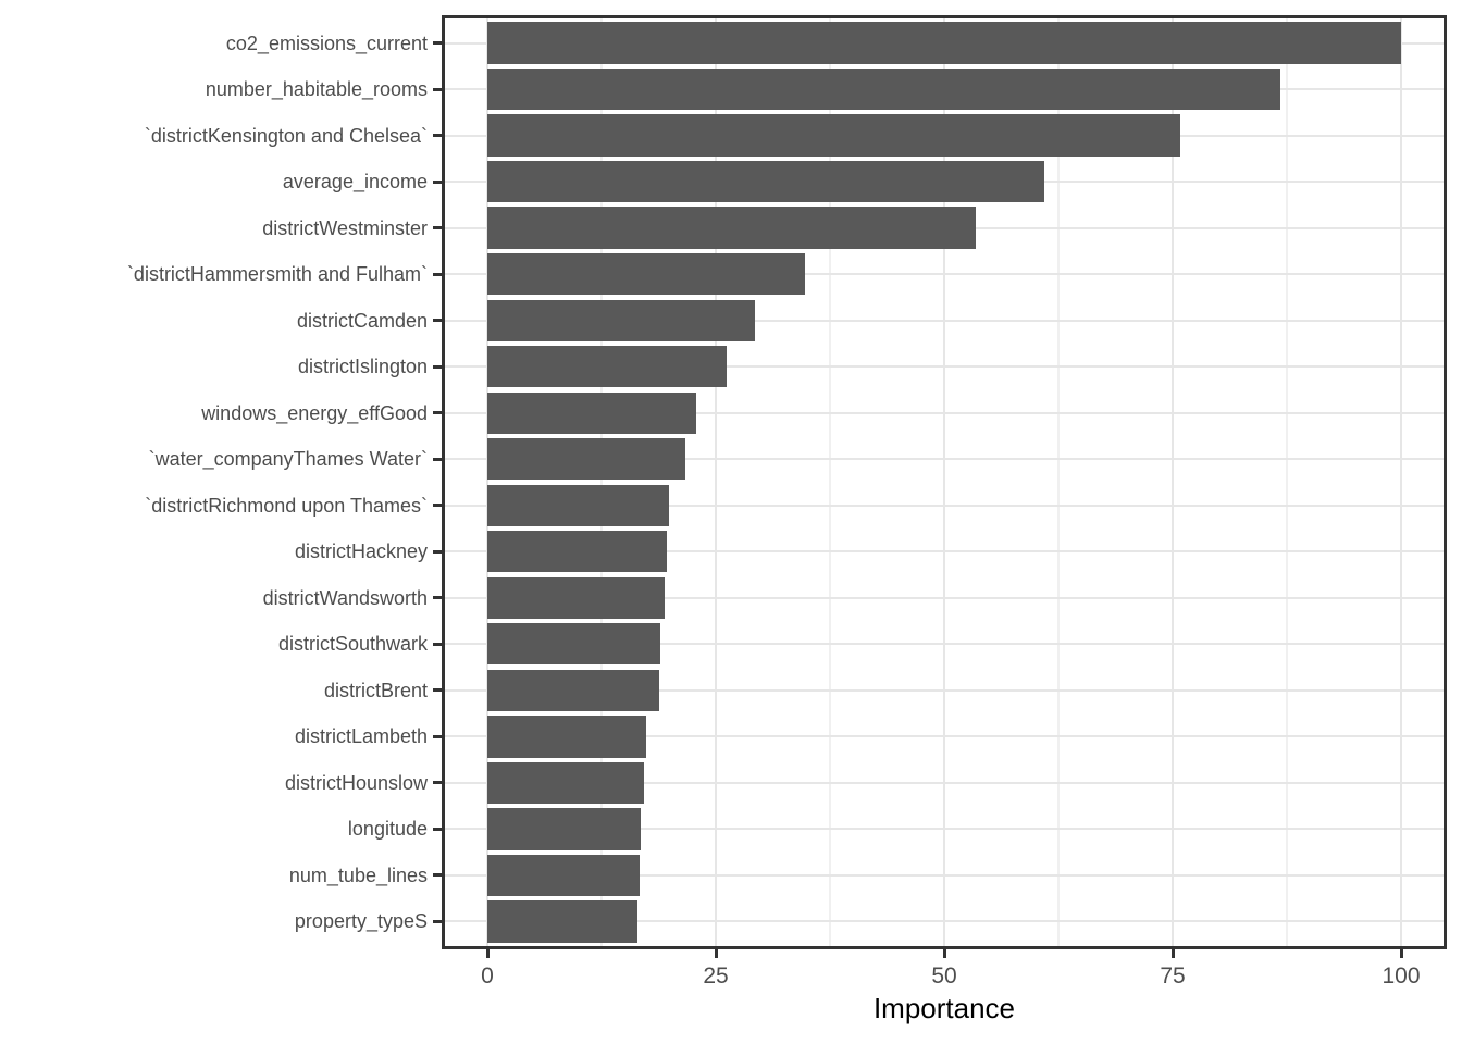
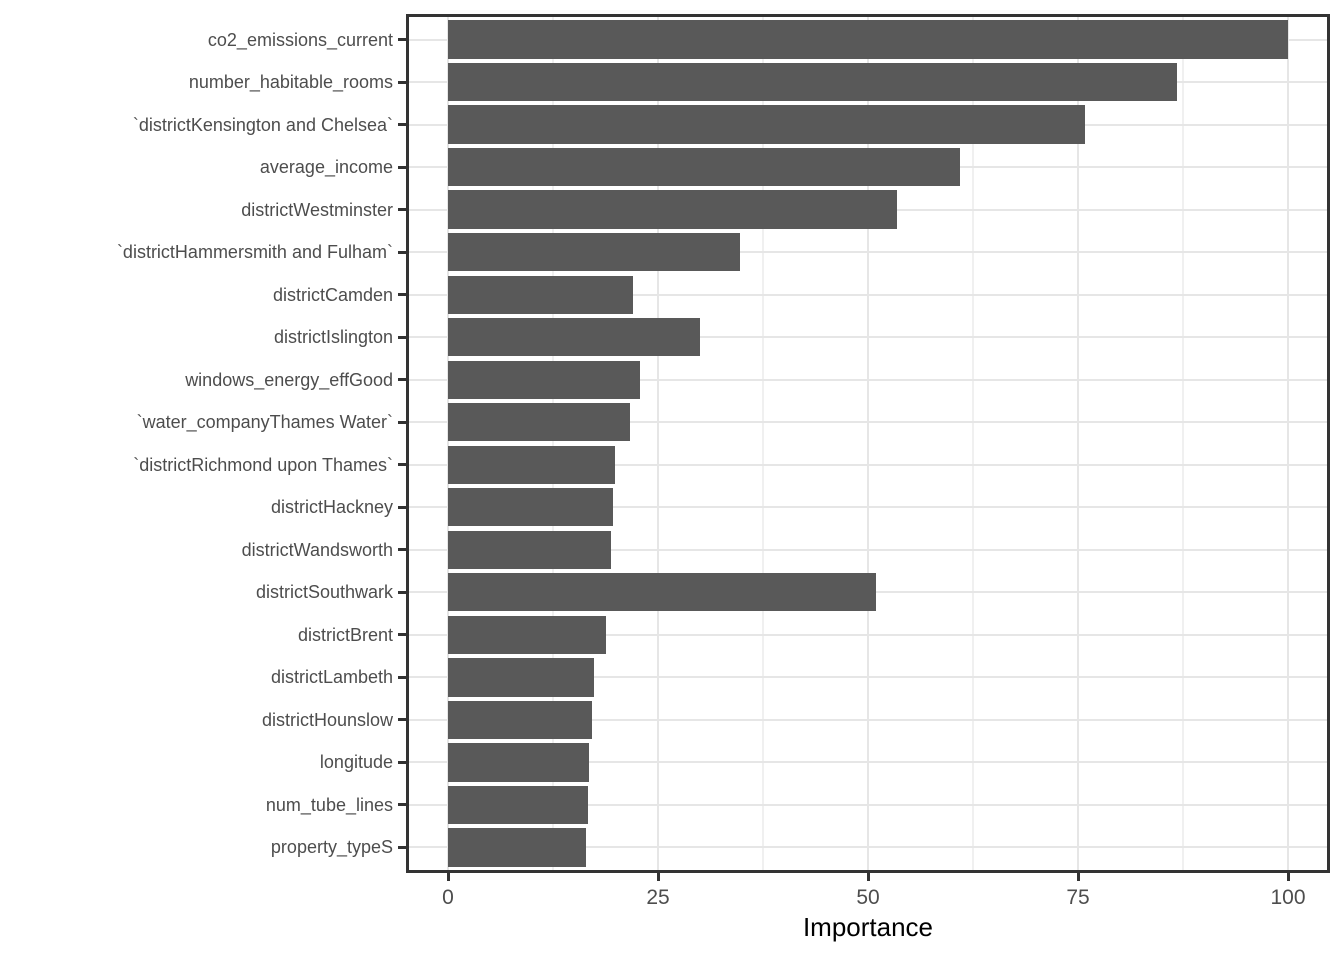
districtCamden: 29 -> 22
districtIslington: 26 -> 30
districtSouthwark: 19 -> 51
